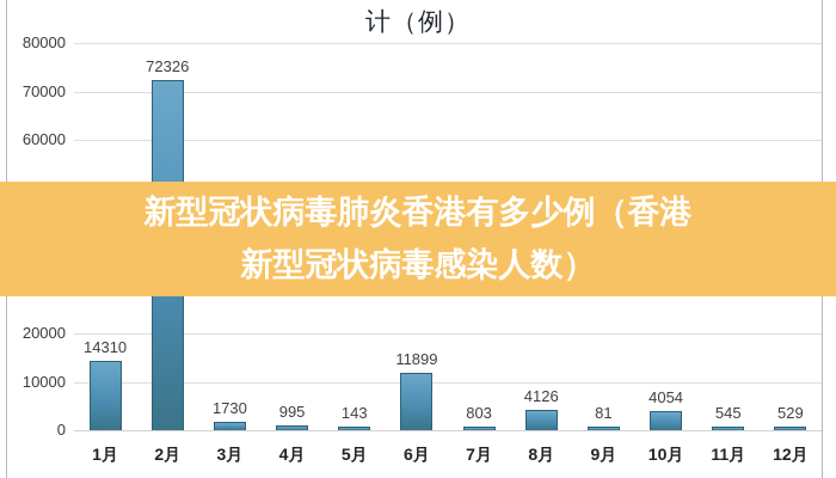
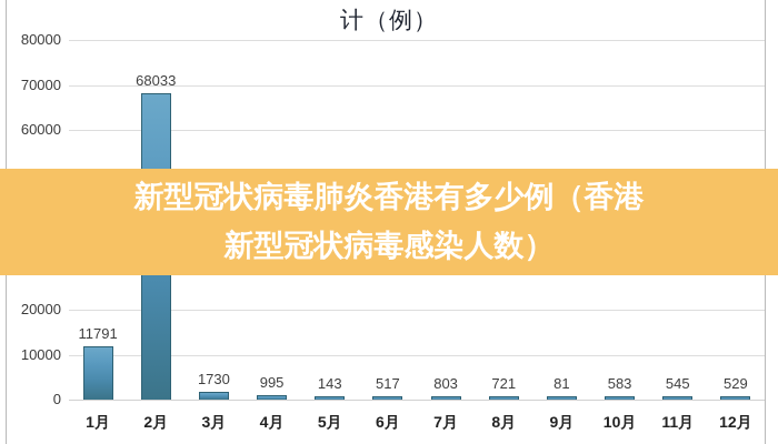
1月: 14310 -> 11791
2月: 72326 -> 68033
6月: 11899 -> 517
8月: 4126 -> 721
10月: 4054 -> 583
